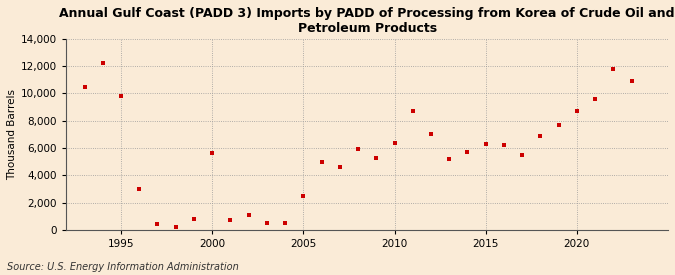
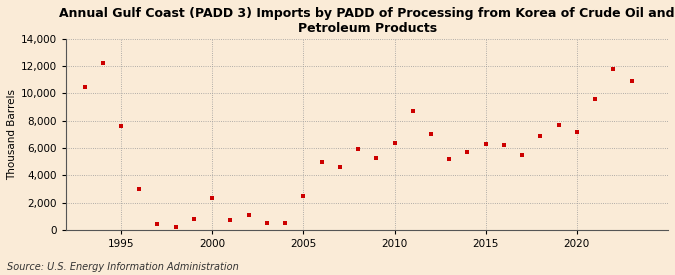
1995: 9,800 -> 7,600
2000: 5,600 -> 2,300
2020: 8,700 -> 7,200
